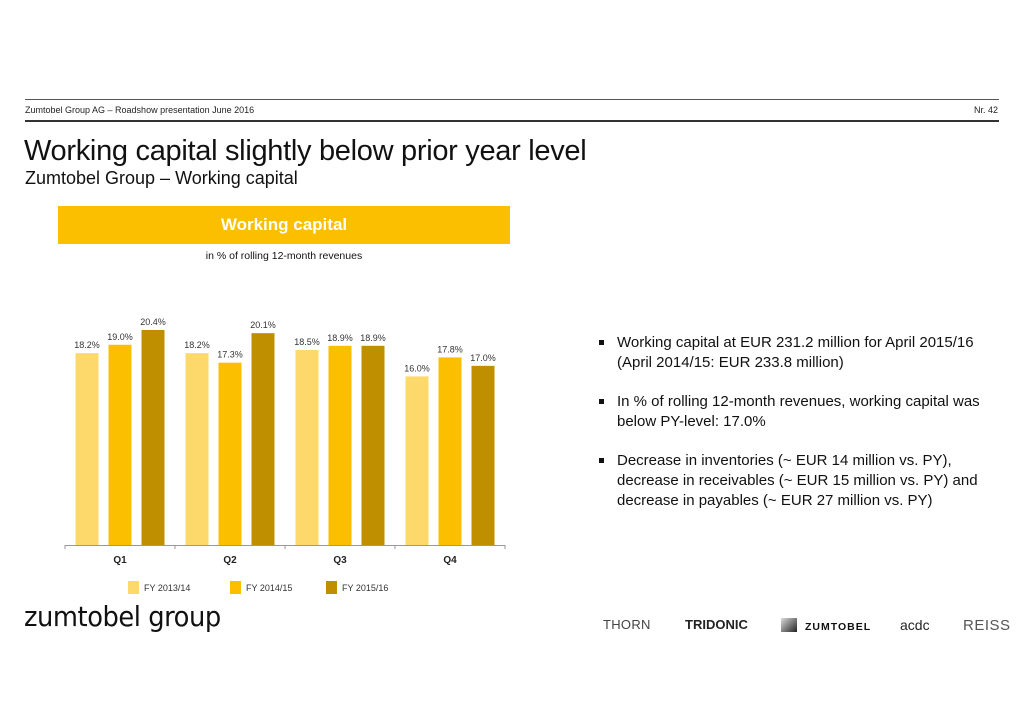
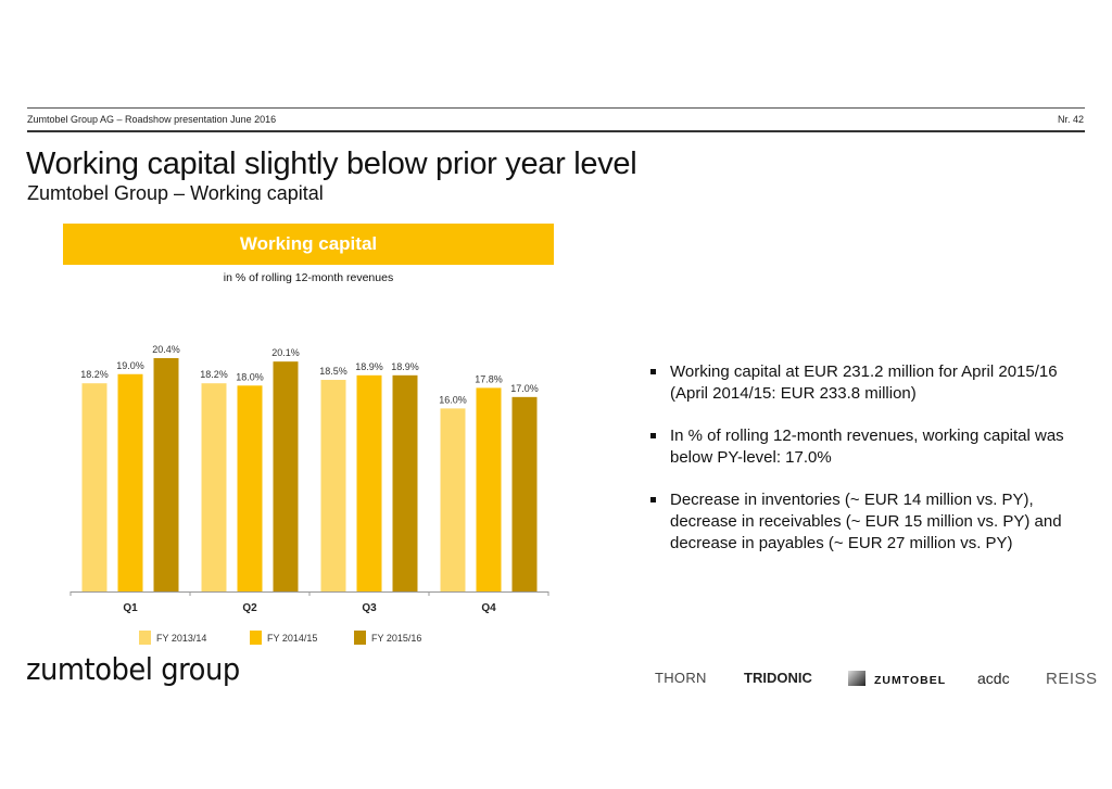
FY 2014/15/Q2: 17.3% -> 18.0%
